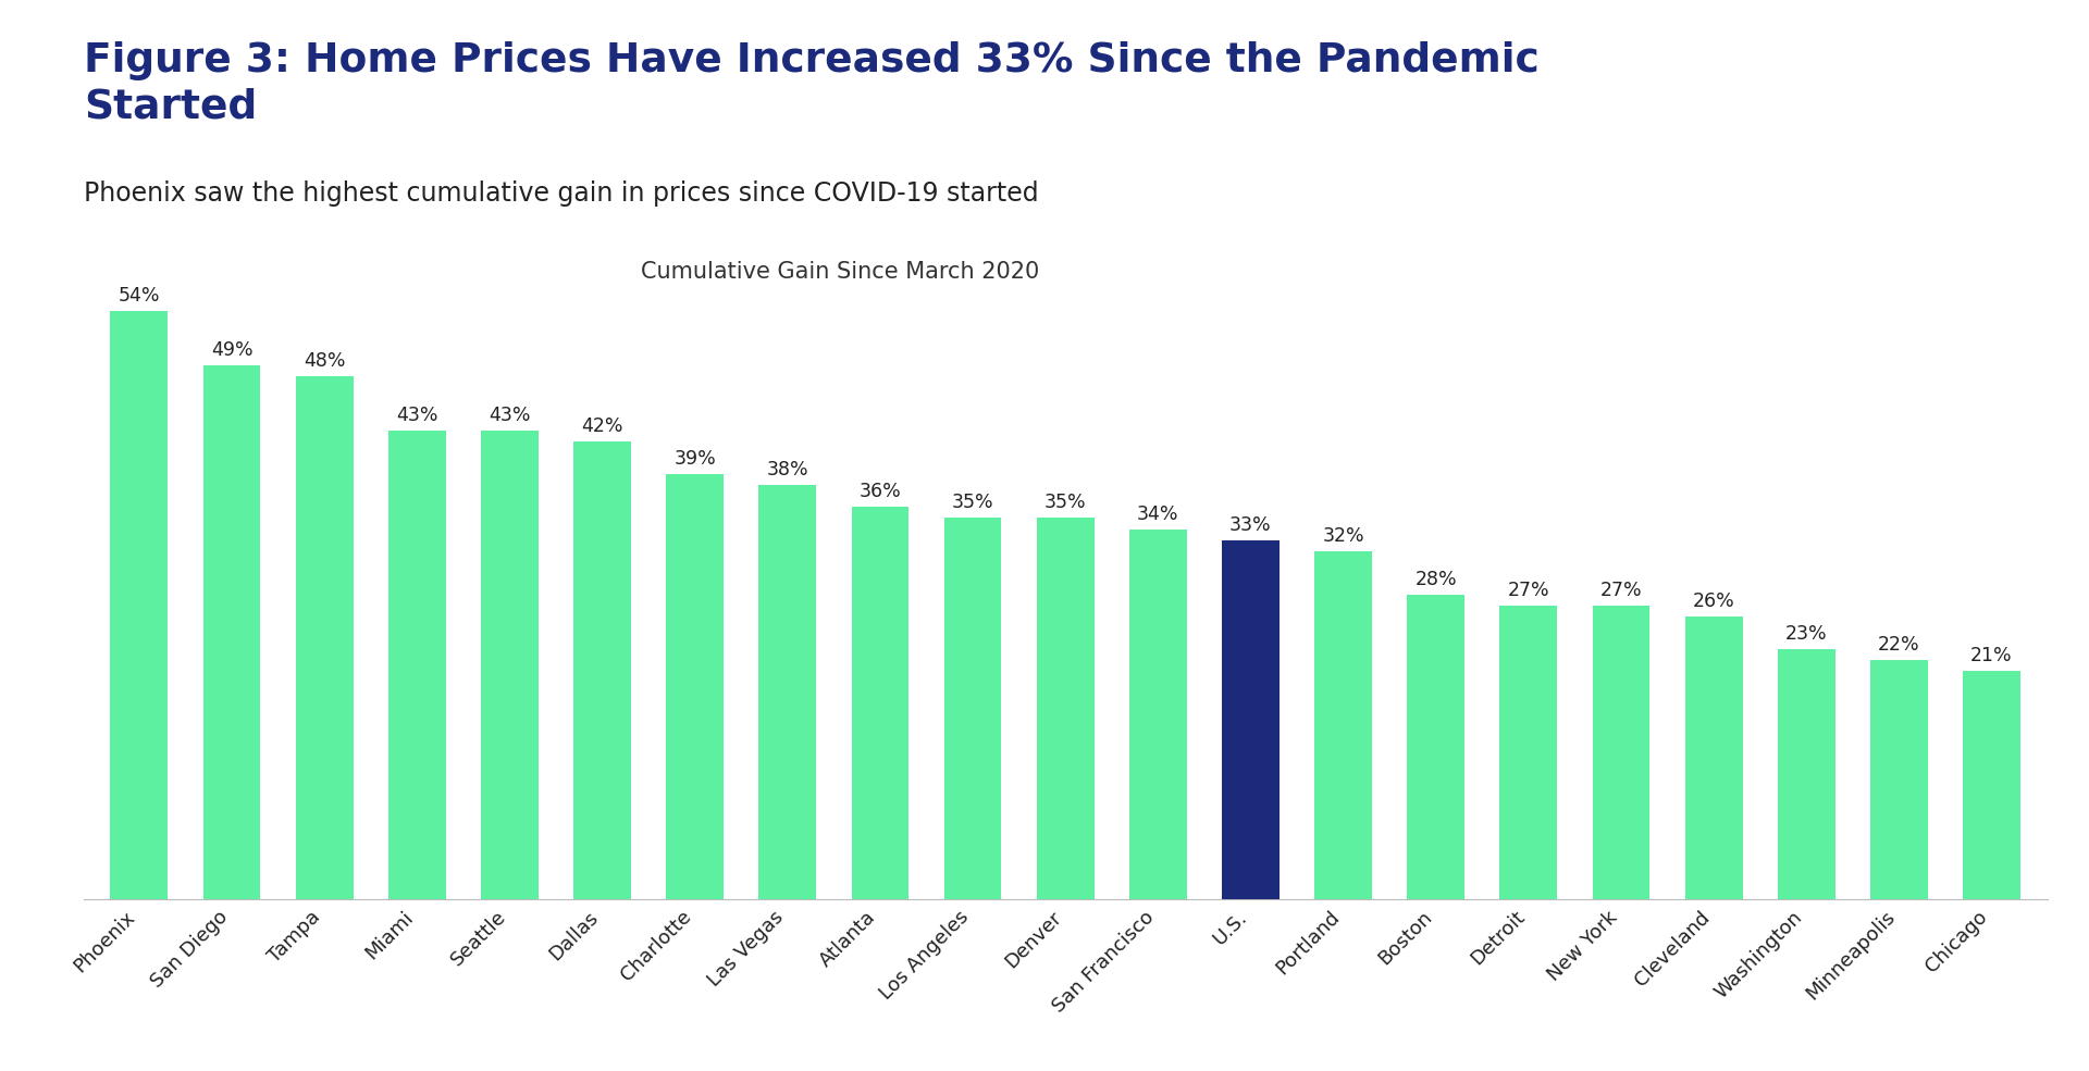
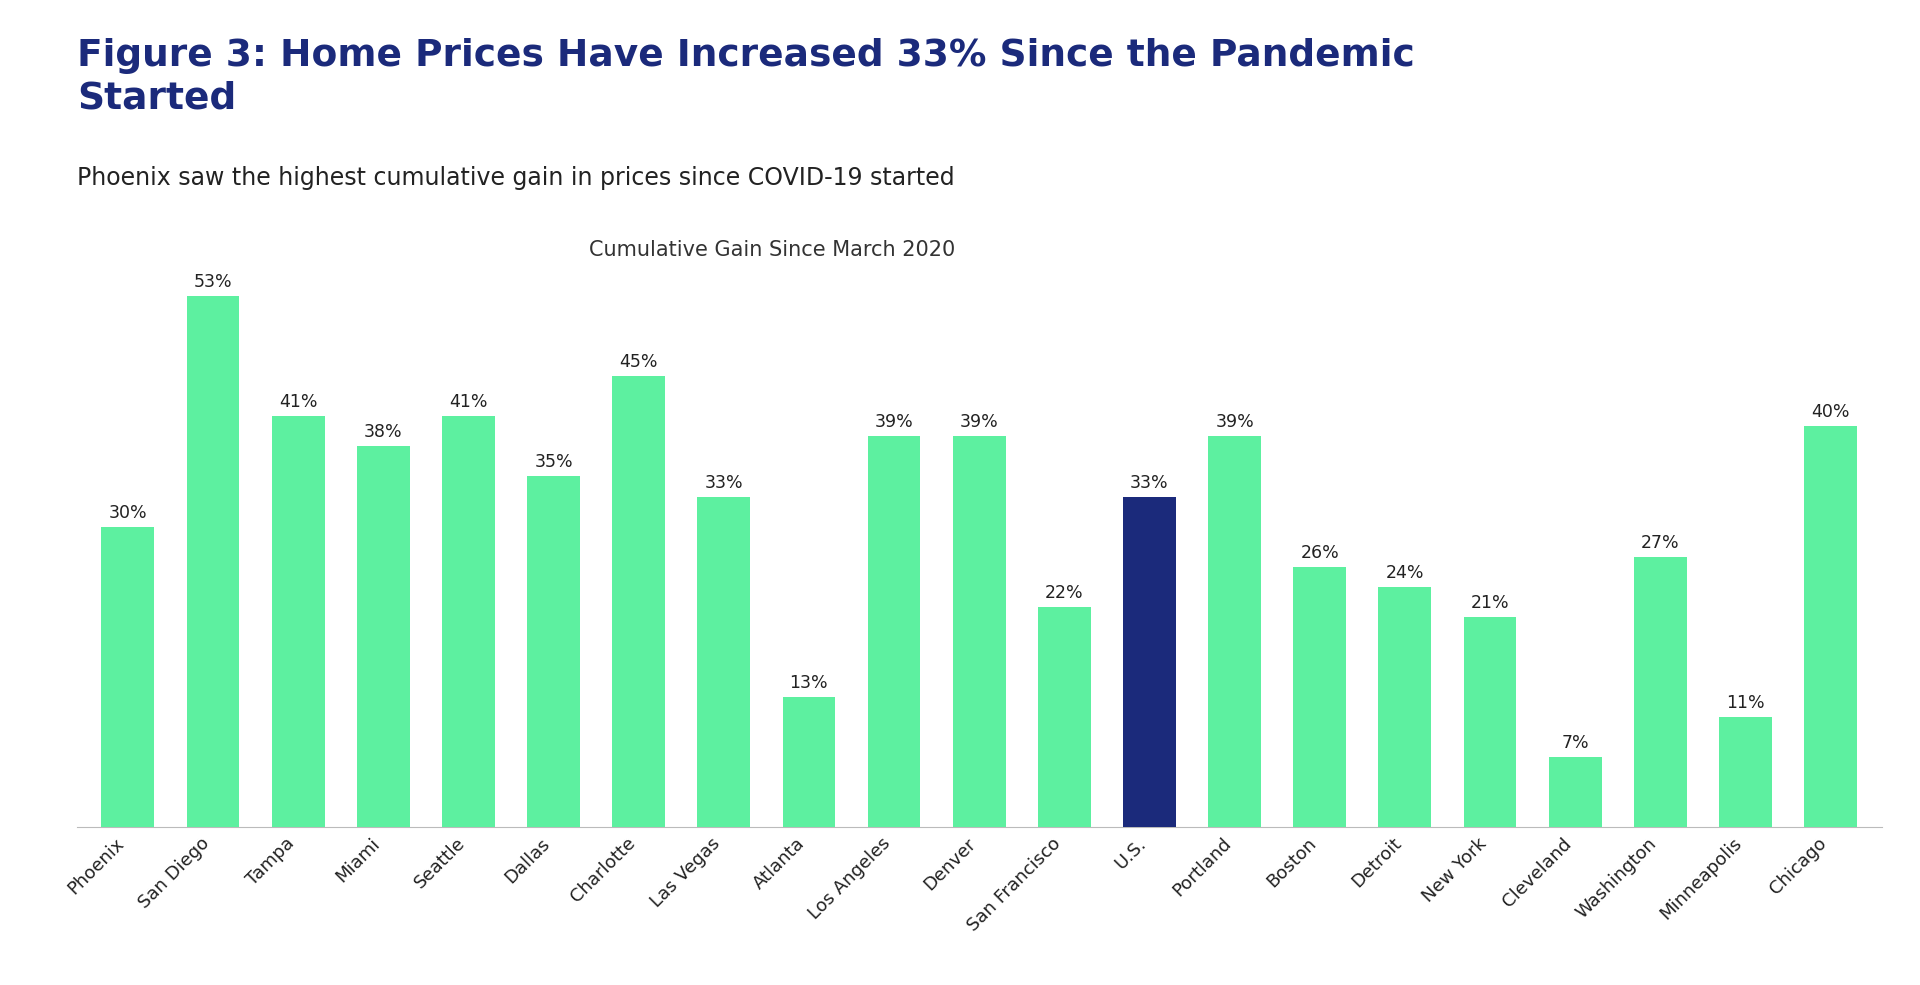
Phoenix: 54% -> 30%
San Diego: 49% -> 53%
Tampa: 48% -> 41%
Miami: 43% -> 38%
Seattle: 43% -> 41%
Dallas: 42% -> 35%
Charlotte: 39% -> 45%
Las Vegas: 38% -> 33%
Atlanta: 36% -> 13%
Los Angeles: 35% -> 39%
Denver: 35% -> 39%
San Francisco: 34% -> 22%
Portland: 32% -> 39%
Boston: 28% -> 26%
Detroit: 27% -> 24%
New York: 27% -> 21%
Cleveland: 26% -> 7%
Washington: 23% -> 27%
Minneapolis: 22% -> 11%
Chicago: 21% -> 40%
